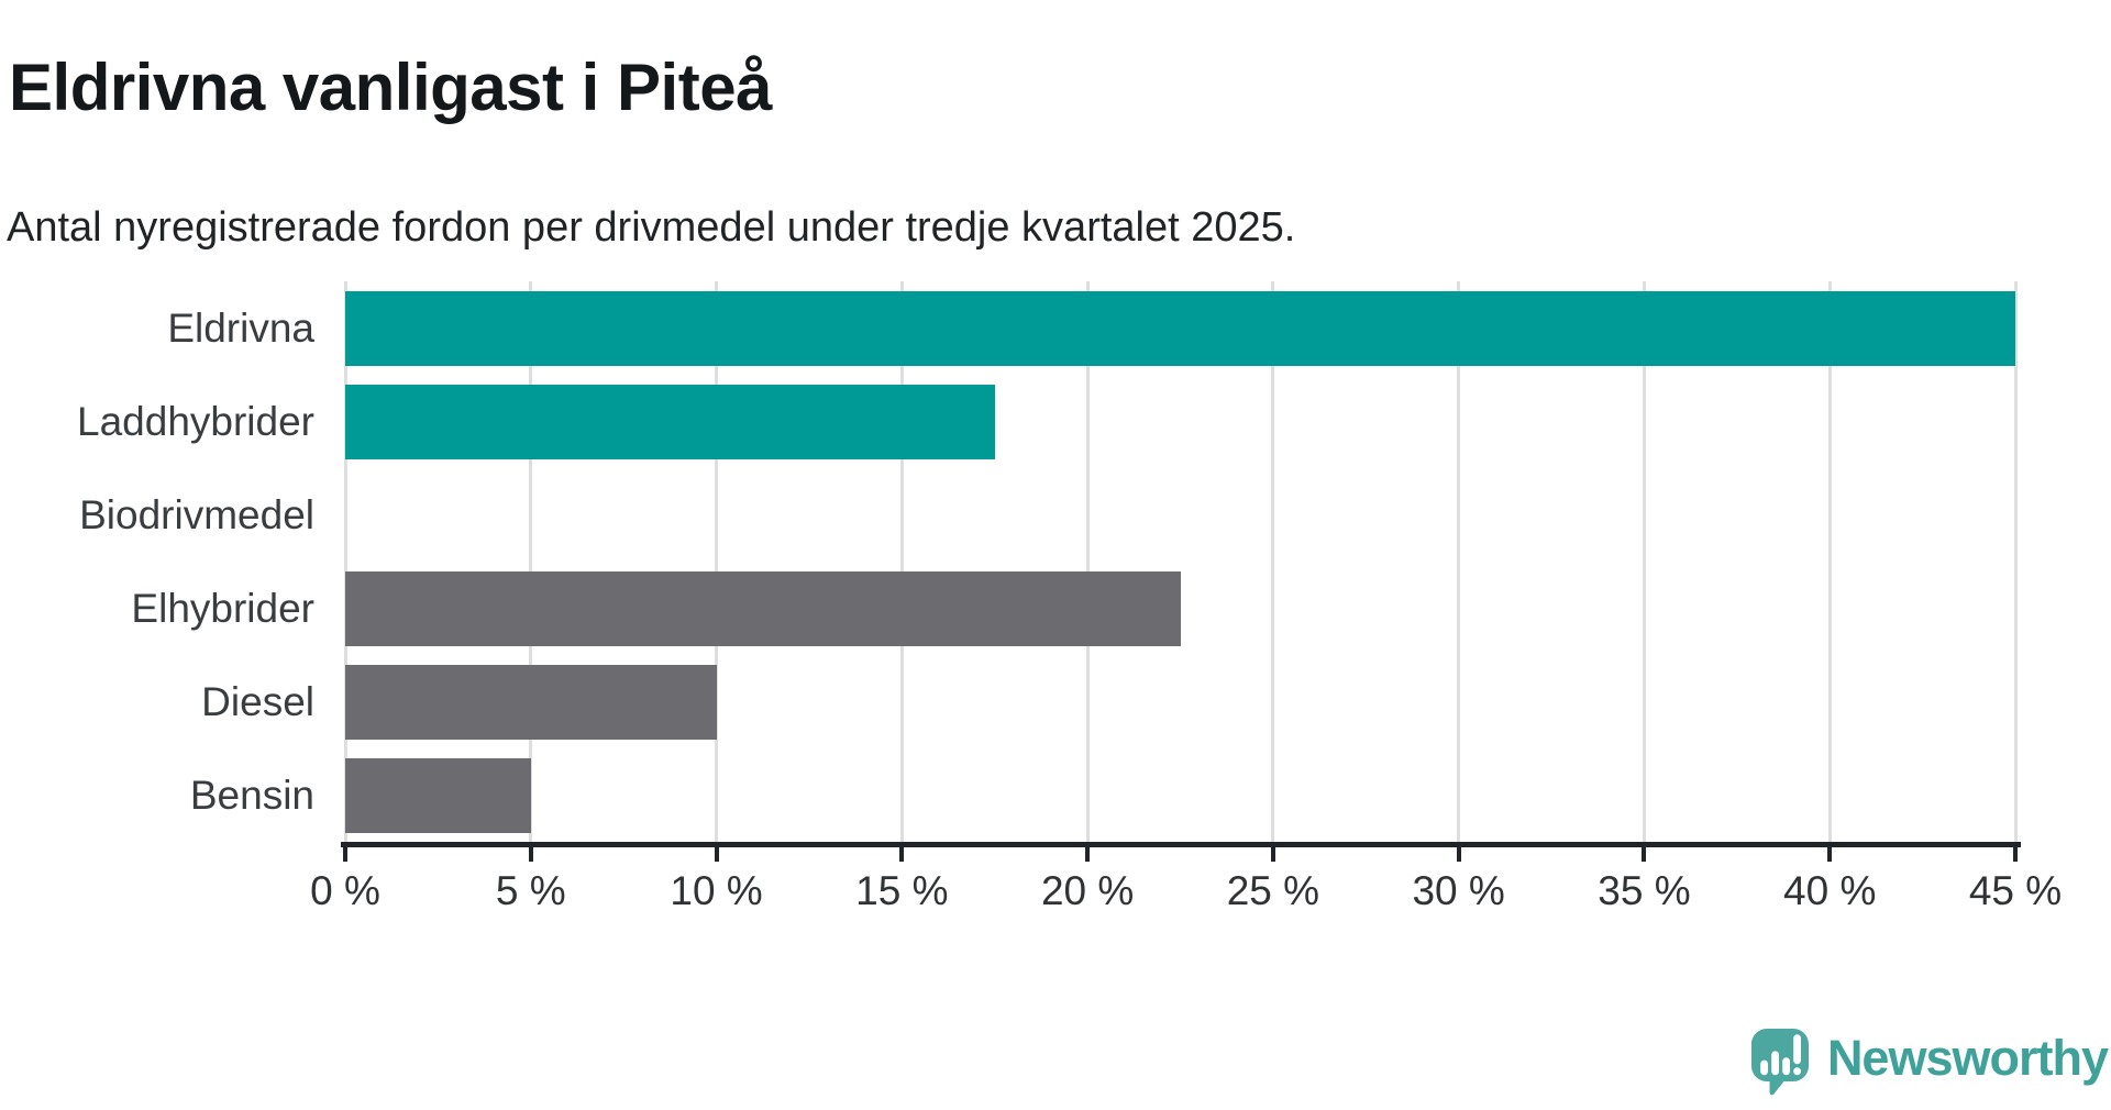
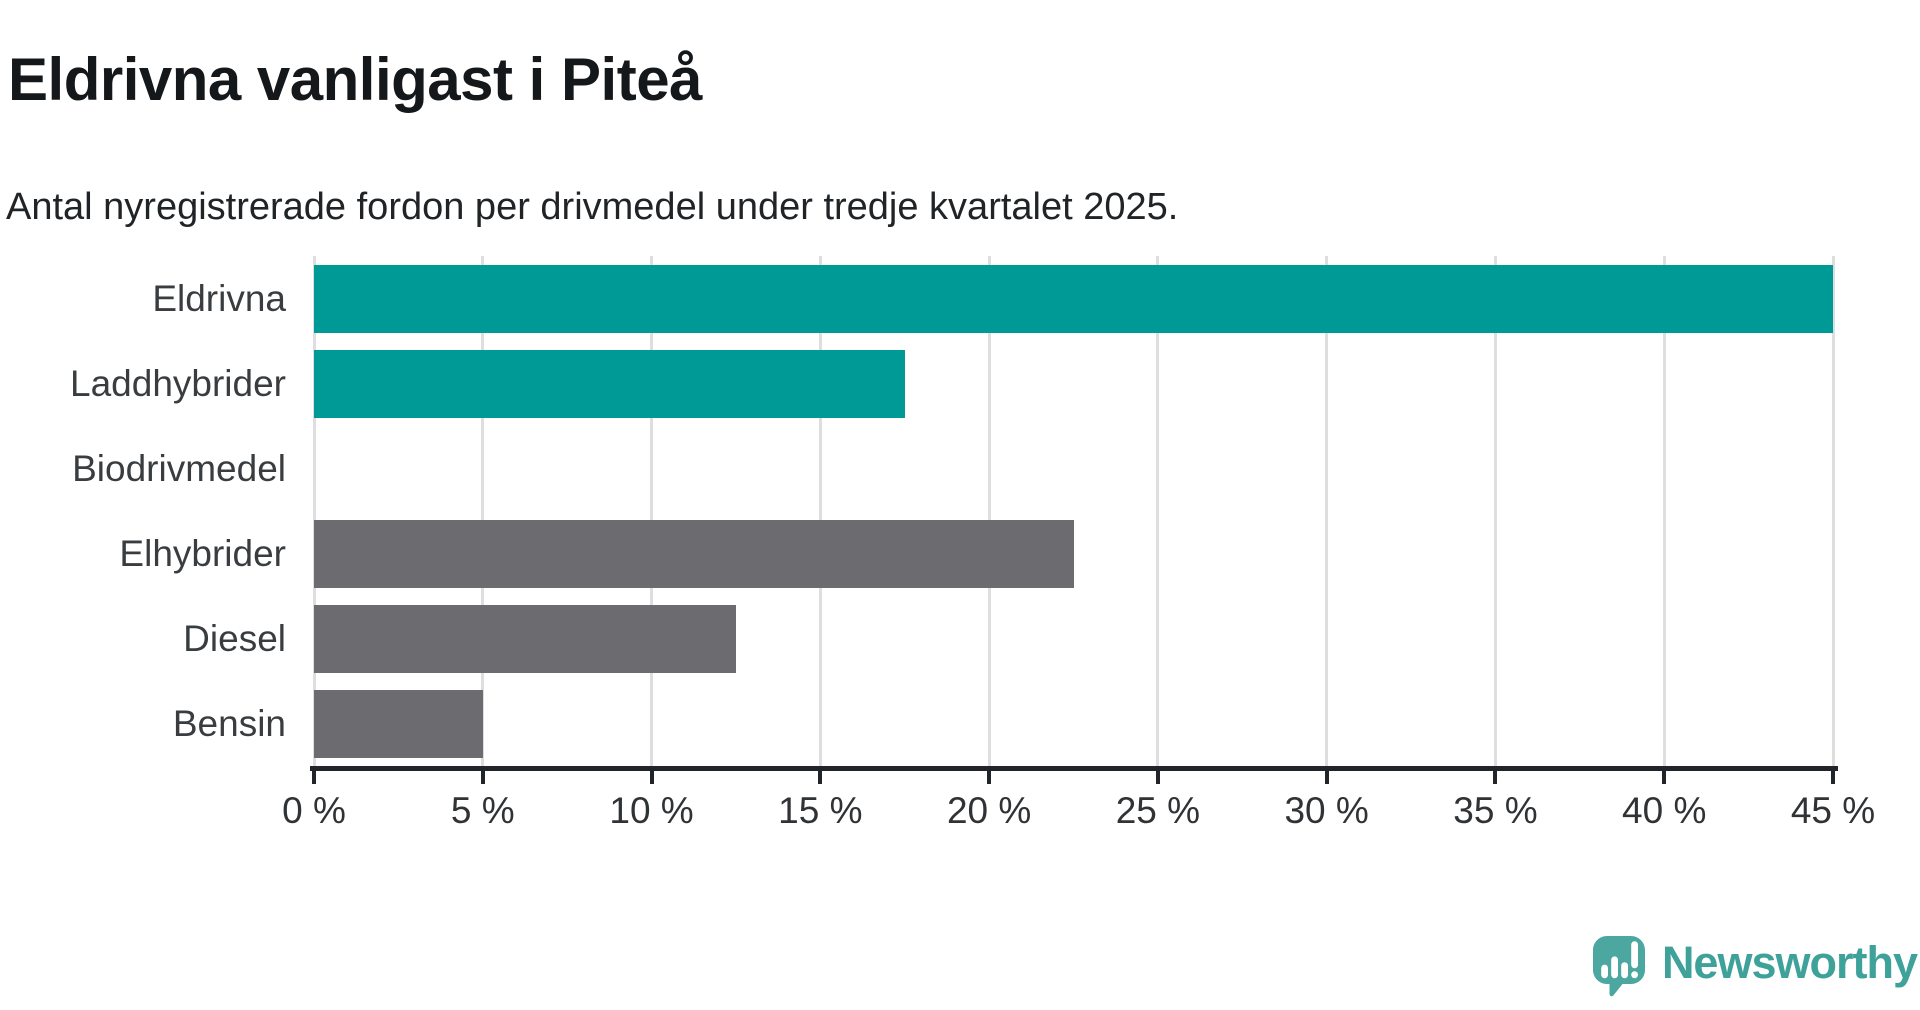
Diesel: 10.0% -> 12.5%
